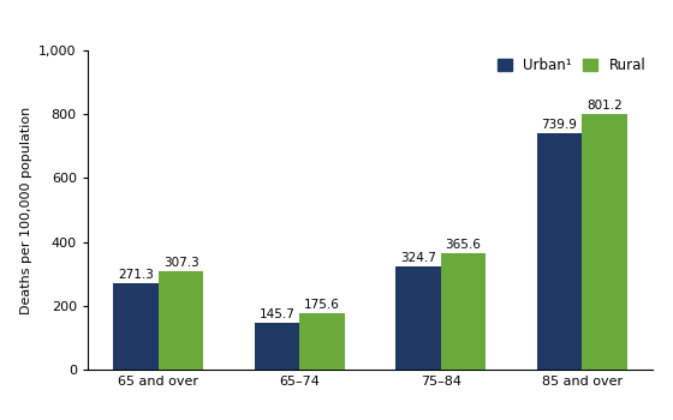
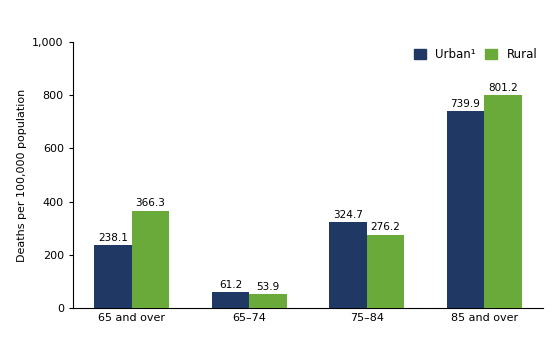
Urban¹/65 and over: 271.3 -> 238.1
Rural/65 and over: 307.3 -> 366.3
Urban¹/65–74: 145.7 -> 61.2
Rural/65–74: 175.6 -> 53.9
Rural/75–84: 365.6 -> 276.2
